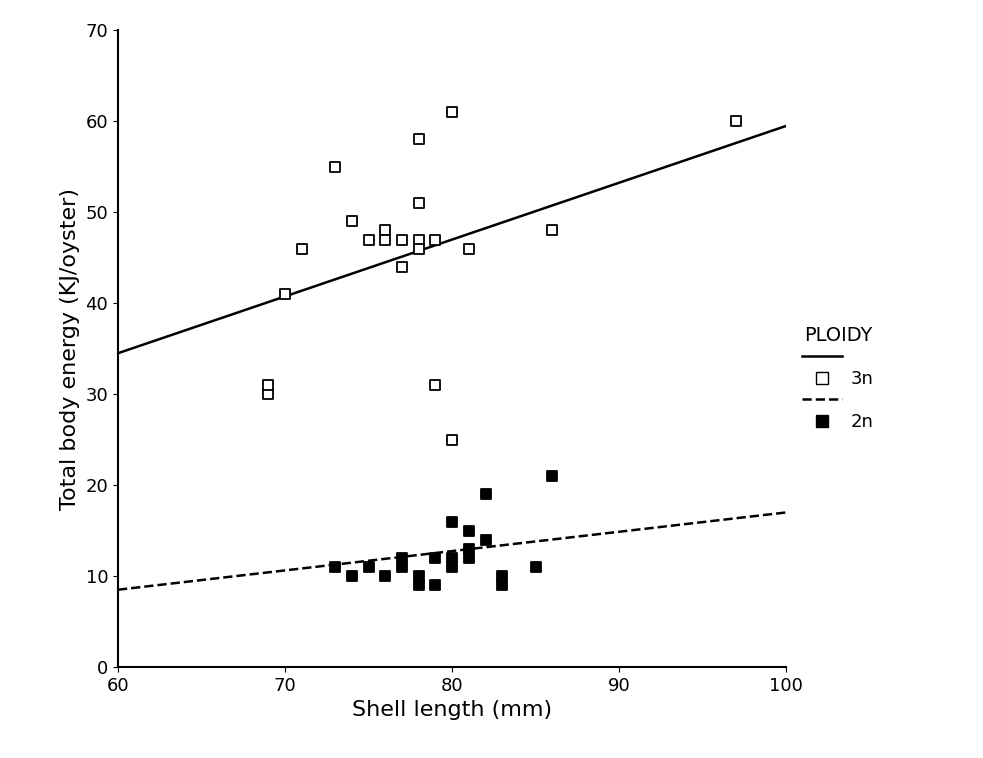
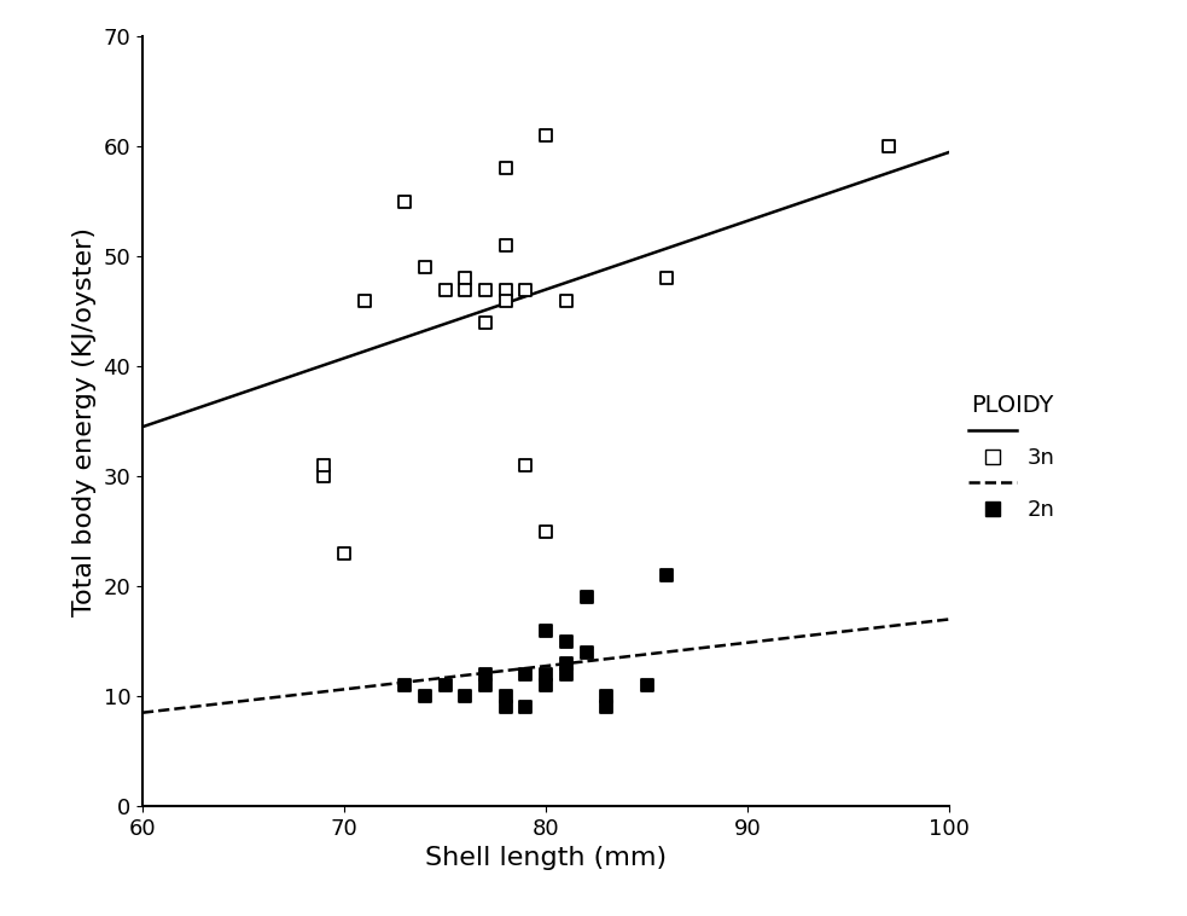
3n/70: 41 -> 23
